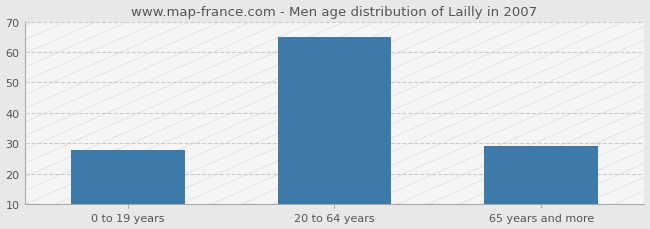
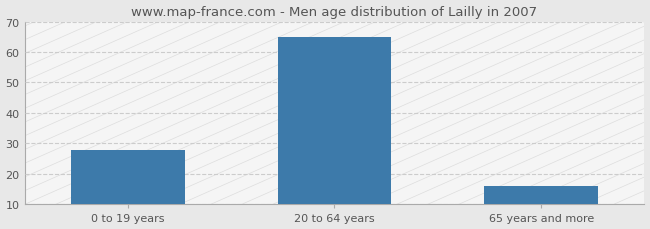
65 years and more: 29 -> 16
